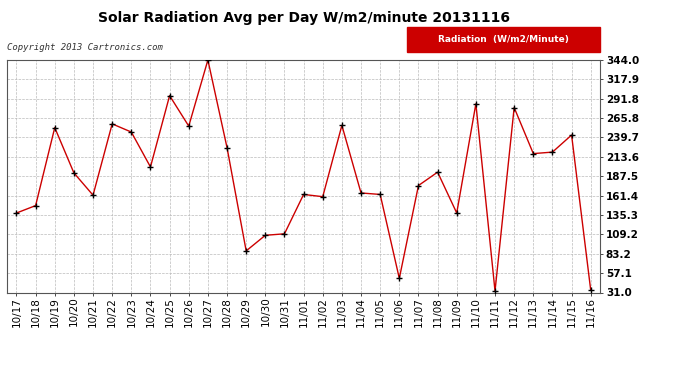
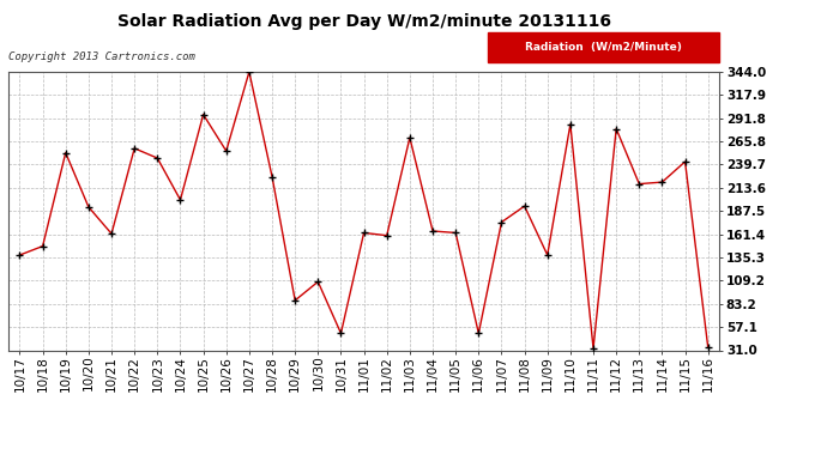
10/31: 110 -> 50
11/03: 256 -> 270
